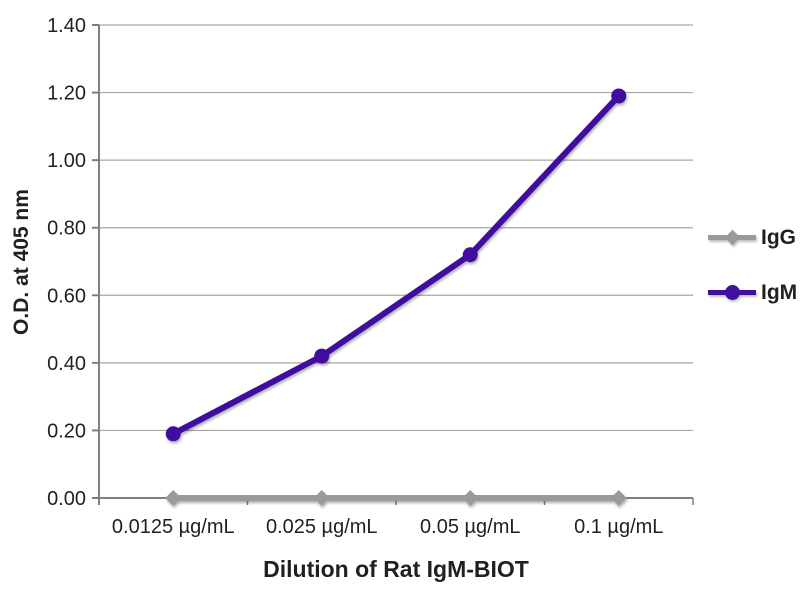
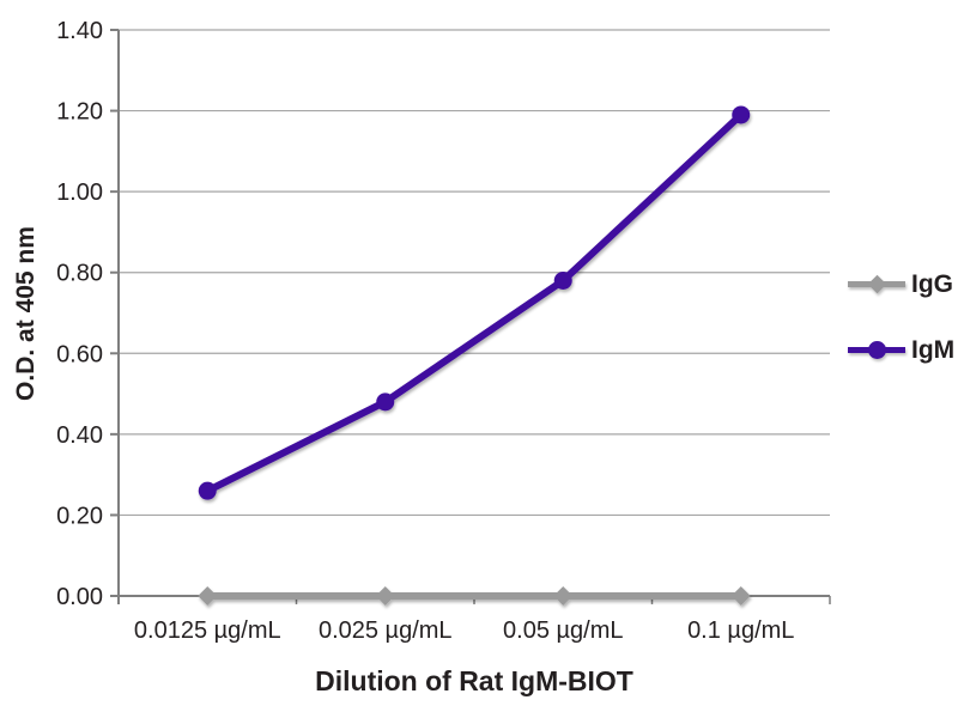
IgM/0.0125 µg/mL: 0.19 -> 0.26
IgM/0.025 µg/mL: 0.42 -> 0.48
IgM/0.05 µg/mL: 0.72 -> 0.78
